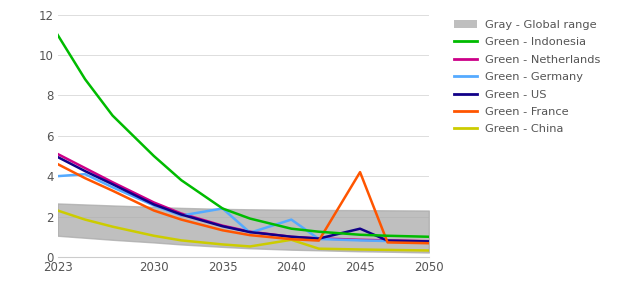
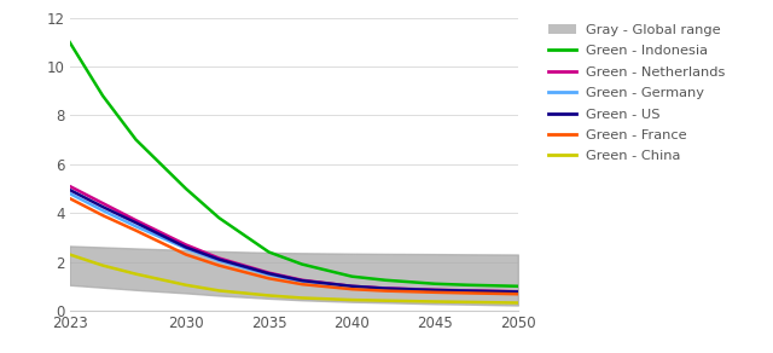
Green - Germany/2023: 4.00 -> 4.80
Green - Germany/2035: 2.40 -> 1.48
Green - Germany/2040: 1.85 -> 0.97
Green - China/2040: 0.85 -> 0.44
Green - US/2045: 1.40 -> 0.84
Green - France/2045: 4.20 -> 0.75
